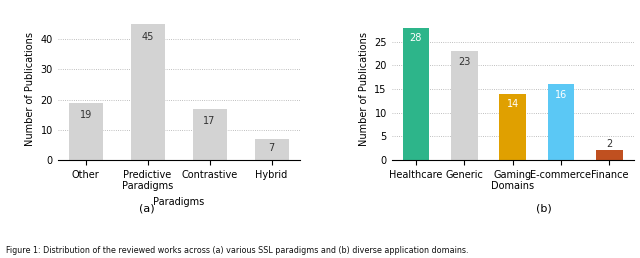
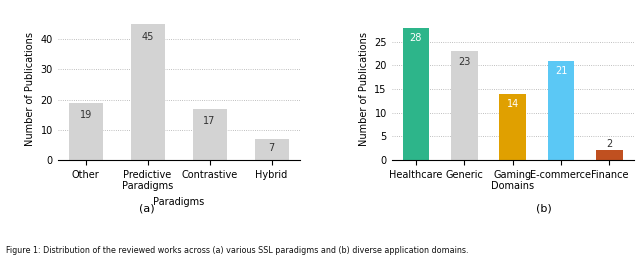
E-commerce: 16 -> 21
